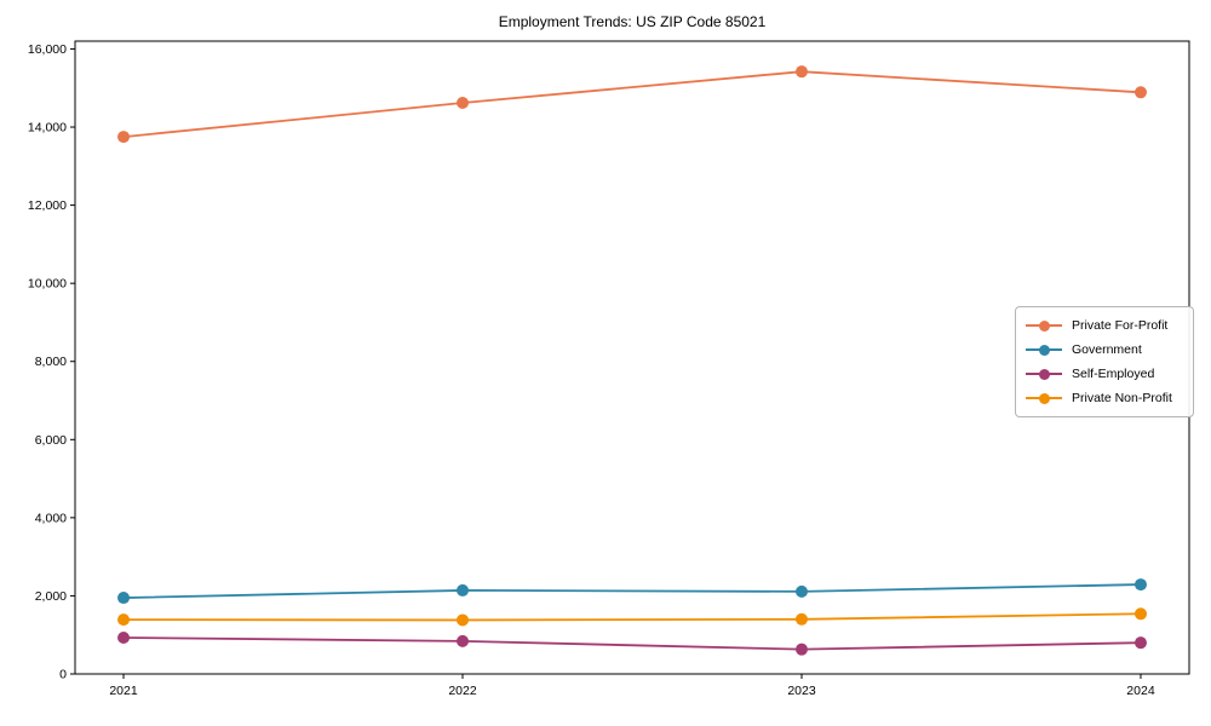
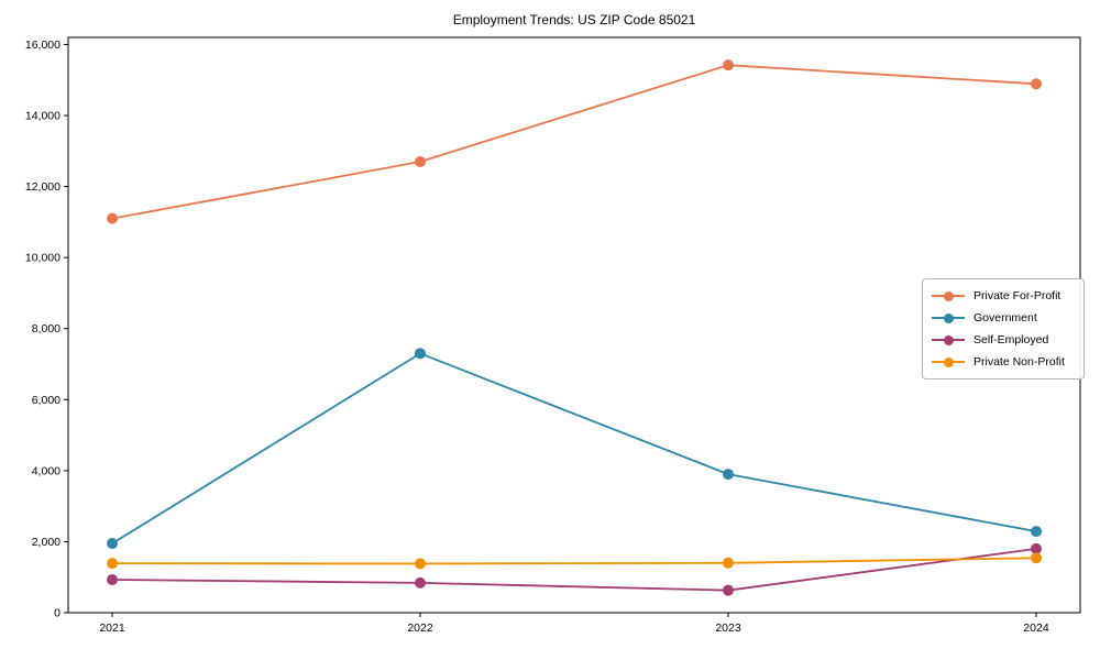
Private For-Profit/2021: 13800 -> 11100
Private For-Profit/2022: 14600 -> 12700
Government/2022: 2100 -> 7300
Government/2023: 2100 -> 3900
Self-Employed/2024: 800 -> 1800
